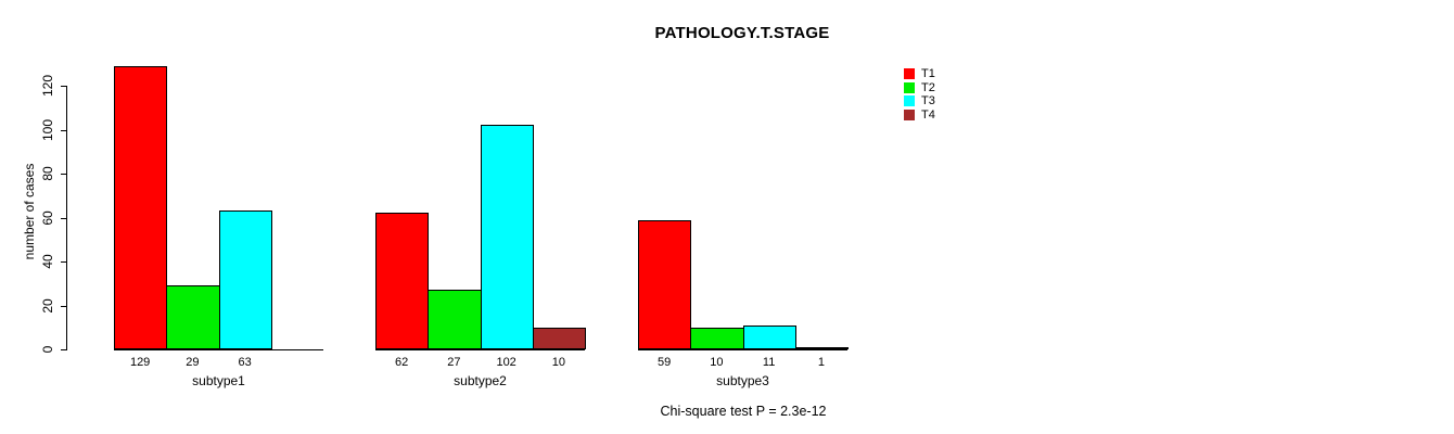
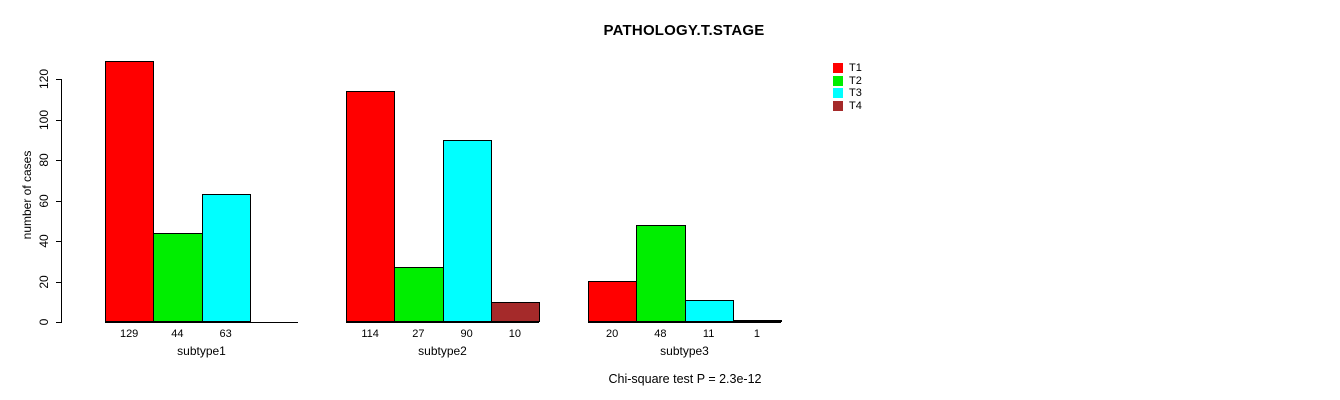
T2/subtype1: 29 -> 44
T1/subtype2: 62 -> 114
T3/subtype2: 102 -> 90
T1/subtype3: 59 -> 20
T2/subtype3: 10 -> 48
